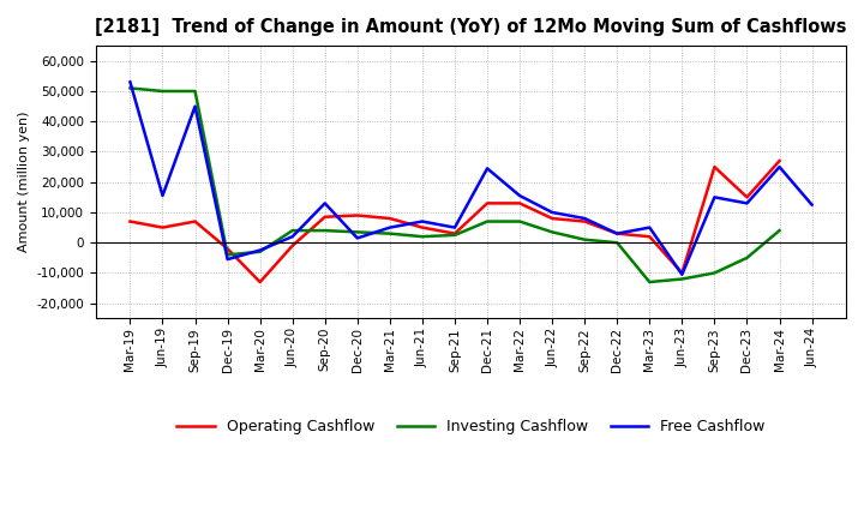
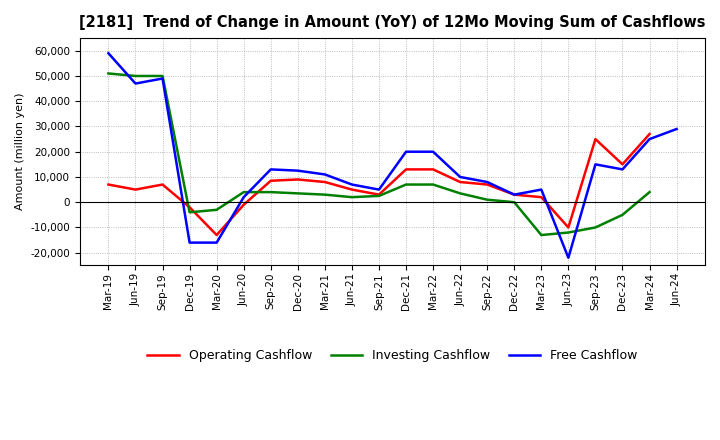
Free Cashflow/Mar-19: 53,000 -> 59,000
Free Cashflow/Jun-19: 15,500 -> 47,000
Free Cashflow/Sep-19: 45,000 -> 49,000
Free Cashflow/Dec-19: -5,500 -> -16,000
Free Cashflow/Mar-20: -2,500 -> -16,000
Free Cashflow/Dec-20: 1,500 -> 12,500
Free Cashflow/Mar-21: 5,000 -> 11,000
Free Cashflow/Dec-21: 24,500 -> 20,000
Free Cashflow/Mar-22: 15,500 -> 20,000
Free Cashflow/Jun-23: -10,500 -> -22,000
Free Cashflow/Jun-24: 12,500 -> 29,000
